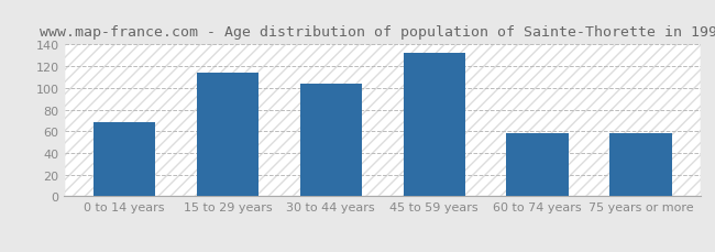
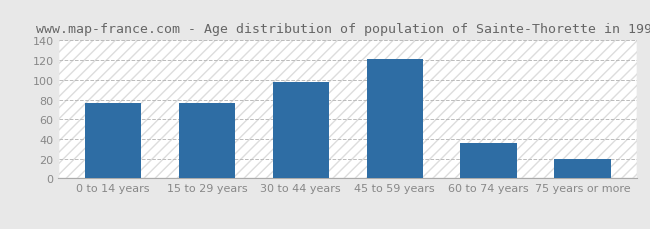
0 to 14 years: 68 -> 76
15 to 29 years: 114 -> 76
30 to 44 years: 104 -> 98
45 to 59 years: 132 -> 121
60 to 74 years: 58 -> 36
75 years or more: 58 -> 20
